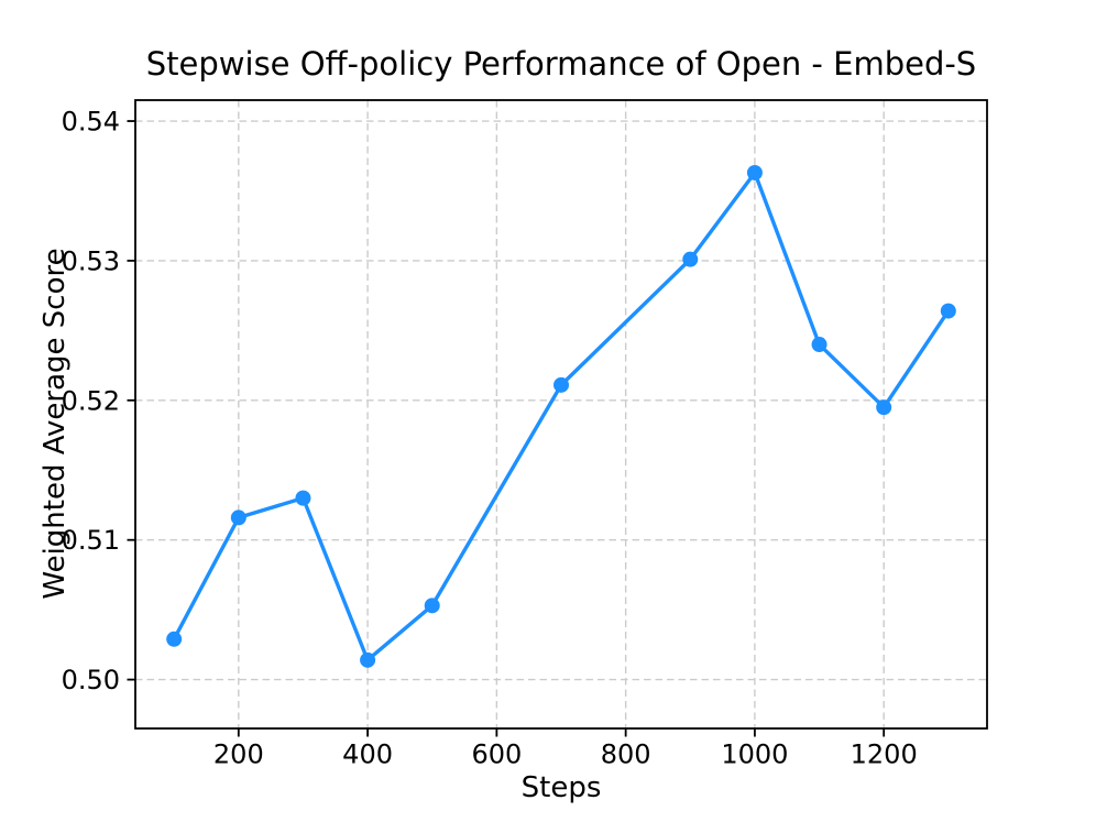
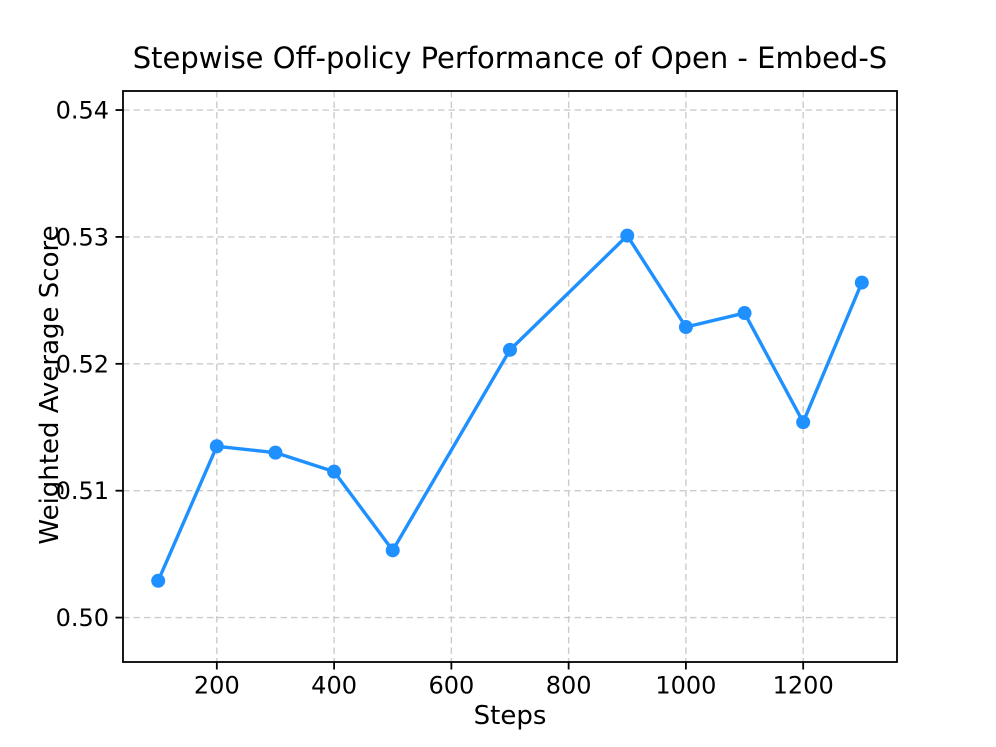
200: 0.5116 -> 0.5135
400: 0.5014 -> 0.5115
1000: 0.5363 -> 0.5229
1200: 0.5195 -> 0.5154
